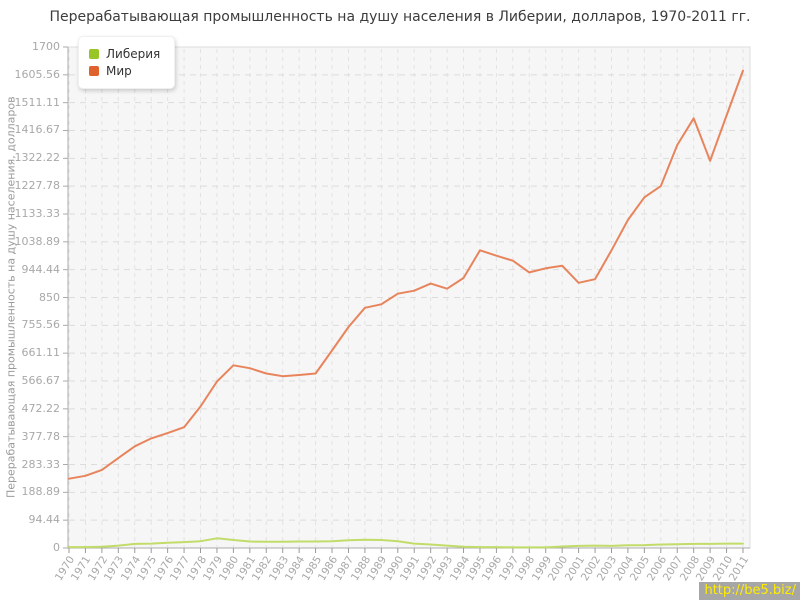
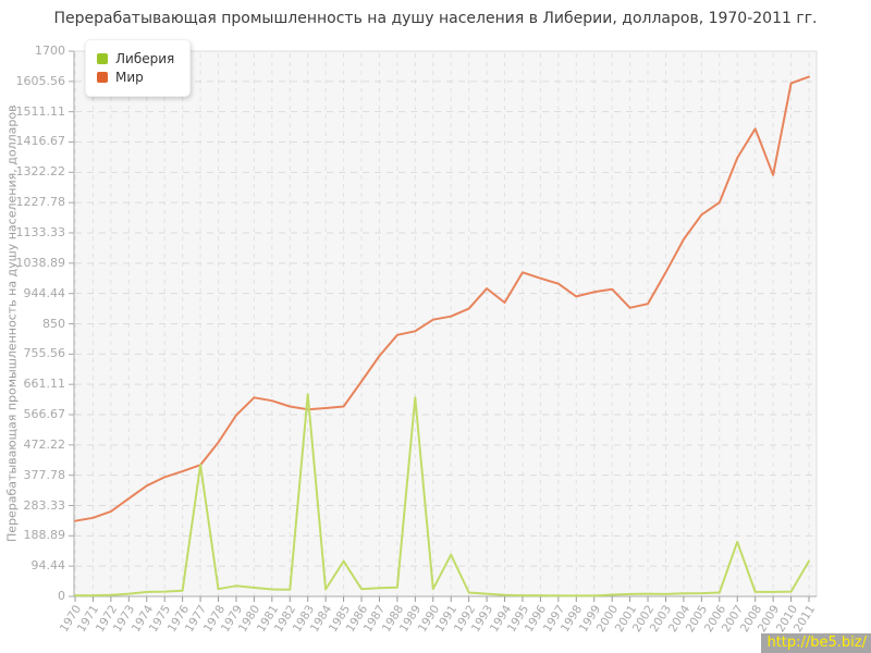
Либерия/1977: 20 -> 410
Либерия/1983: 20 -> 630
Либерия/1985: 20 -> 110
Либерия/1989: 30 -> 620
Либерия/1991: 20 -> 130
Мир/1993: 880 -> 960
Либерия/2007: 10 -> 170
Мир/2010: 1470 -> 1600
Либерия/2011: 20 -> 110
